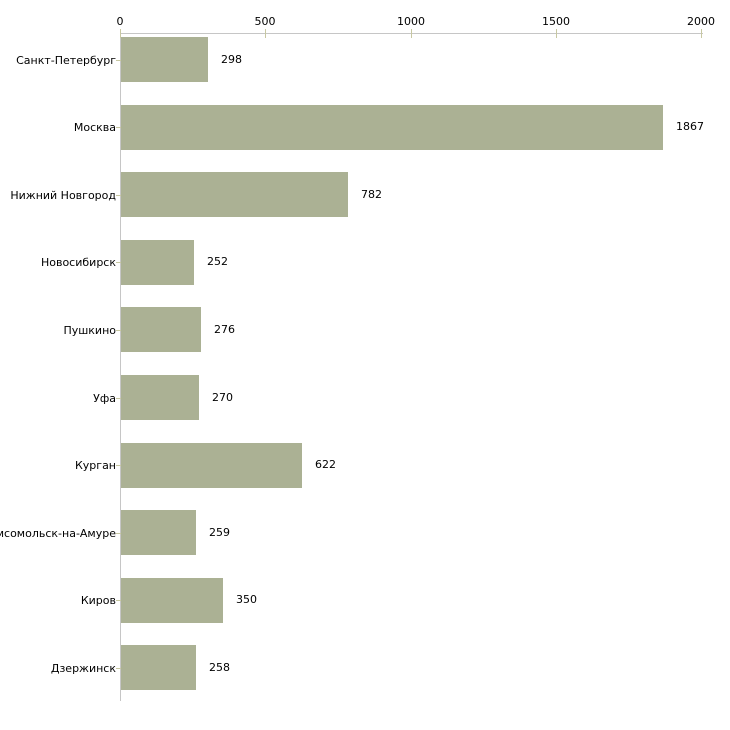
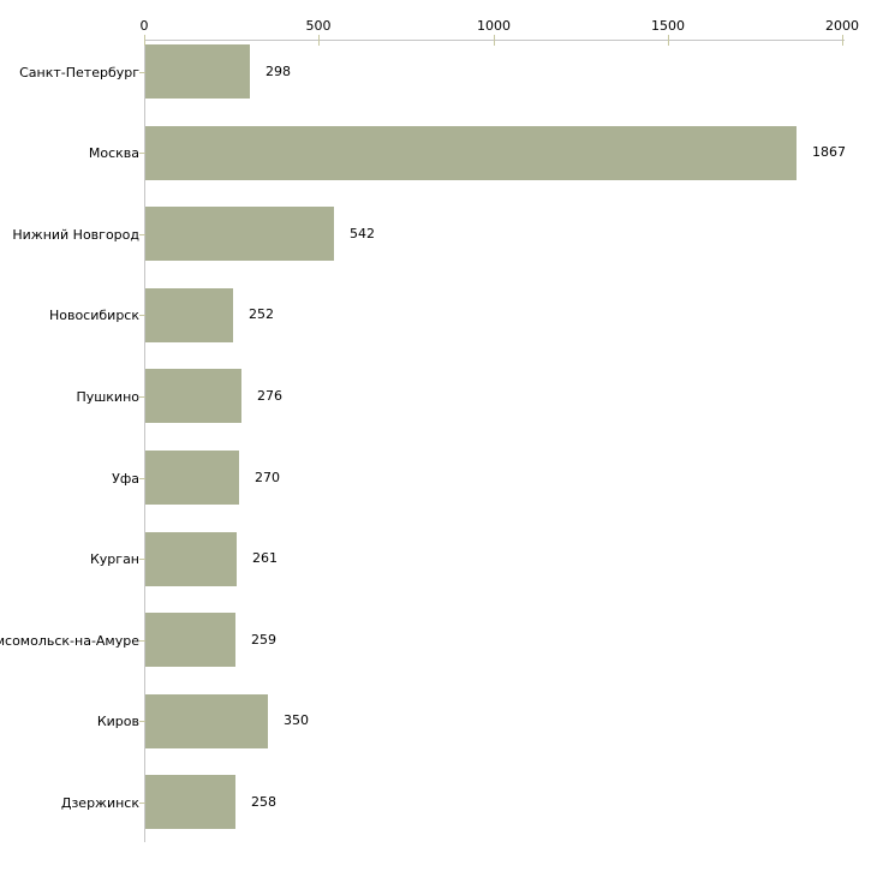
Нижний Новгород: 782 -> 542
Курган: 622 -> 261
